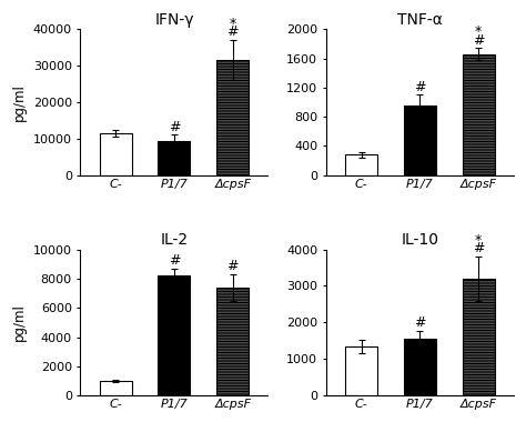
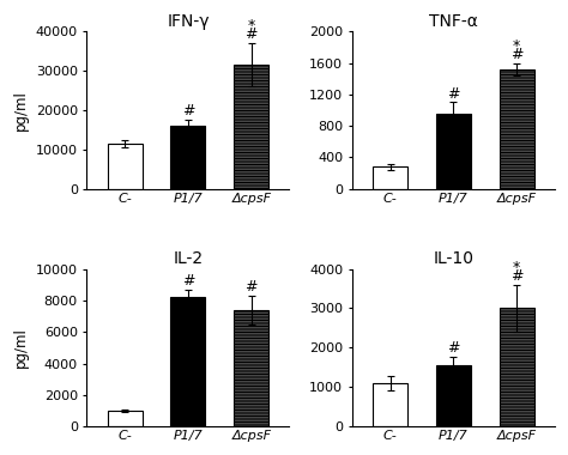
IFN-γ/P1/7: 9500 -> 16000
TNF-α/ΔcpsF: 1660 -> 1520
IL-10/C-: 1350 -> 1100
IL-10/ΔcpsF: 3200 -> 3000
